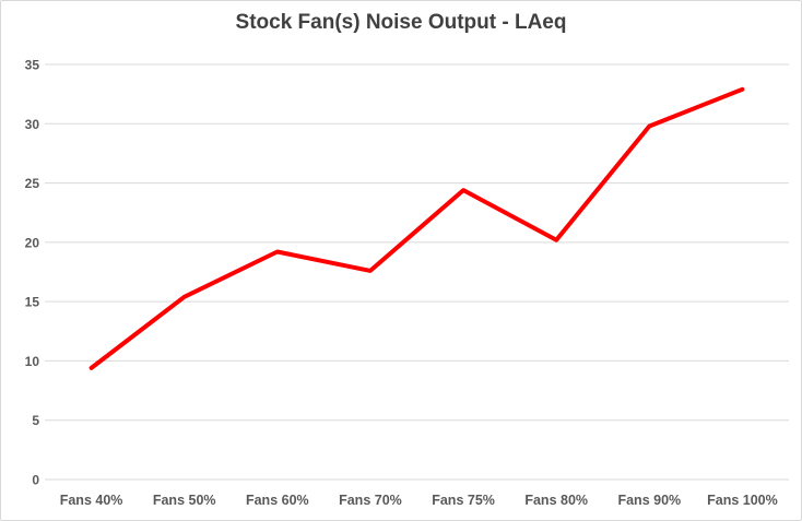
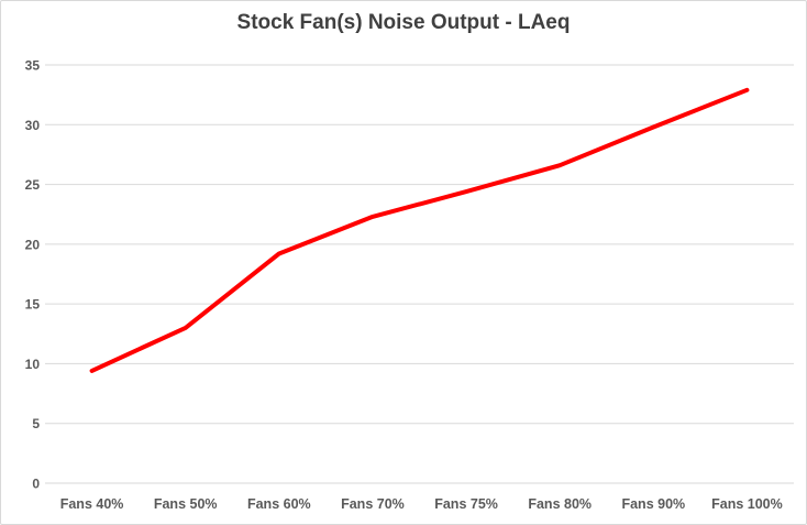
Fans 50%: 15.4 -> 13.0
Fans 70%: 17.6 -> 22.3
Fans 80%: 20.2 -> 26.6
